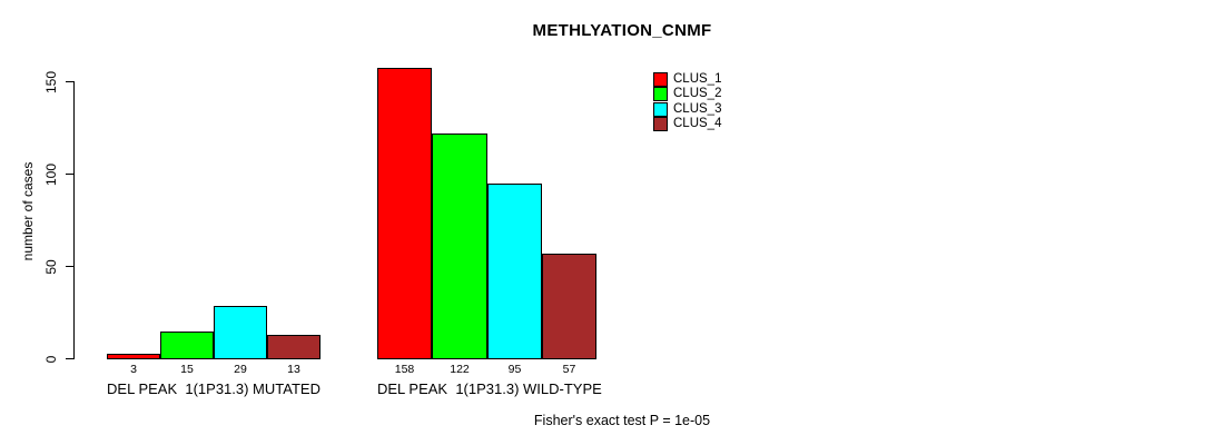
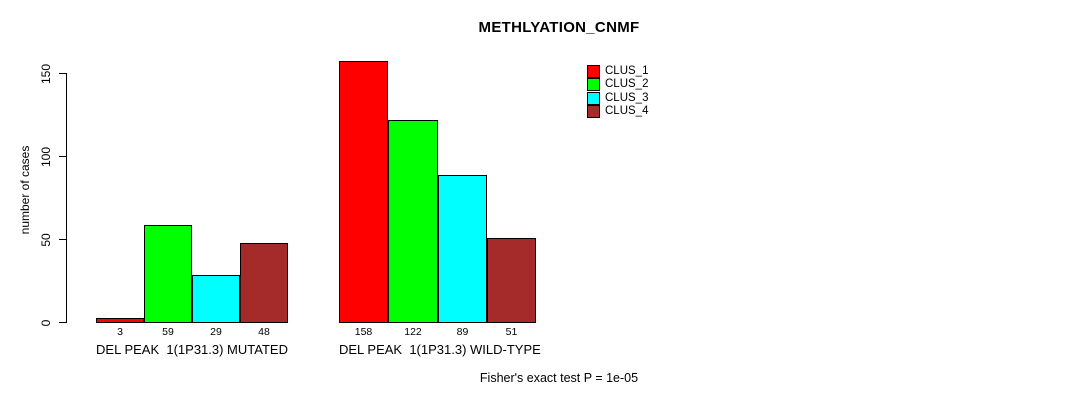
CLUS_2/DEL PEAK 1(1P31.3) MUTATED: 15 -> 59
CLUS_4/DEL PEAK 1(1P31.3) MUTATED: 13 -> 48
CLUS_3/DEL PEAK 1(1P31.3) WILD-TYPE: 95 -> 89
CLUS_4/DEL PEAK 1(1P31.3) WILD-TYPE: 57 -> 51
